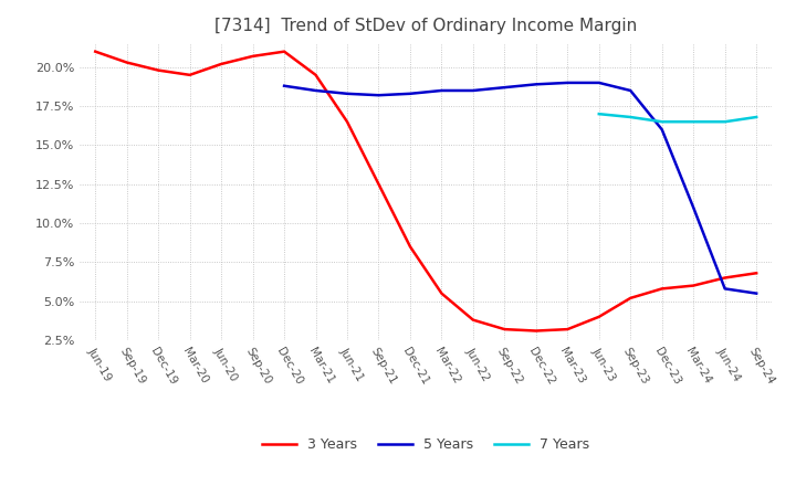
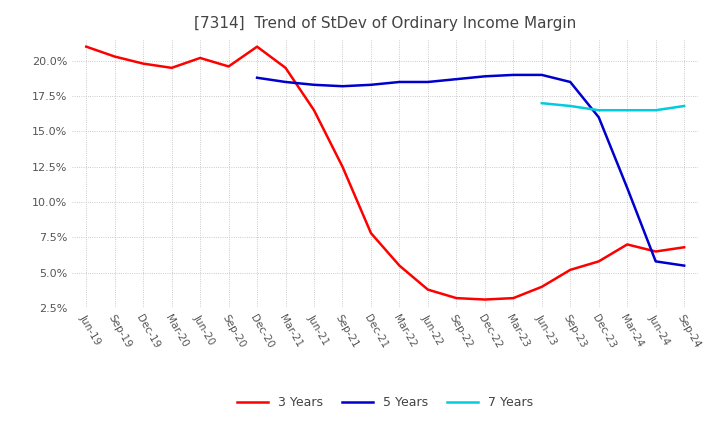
3 Years/Sep-20: 20.7% -> 19.6%
3 Years/Dec-21: 8.5% -> 7.8%
3 Years/Mar-24: 6.0% -> 7.0%
